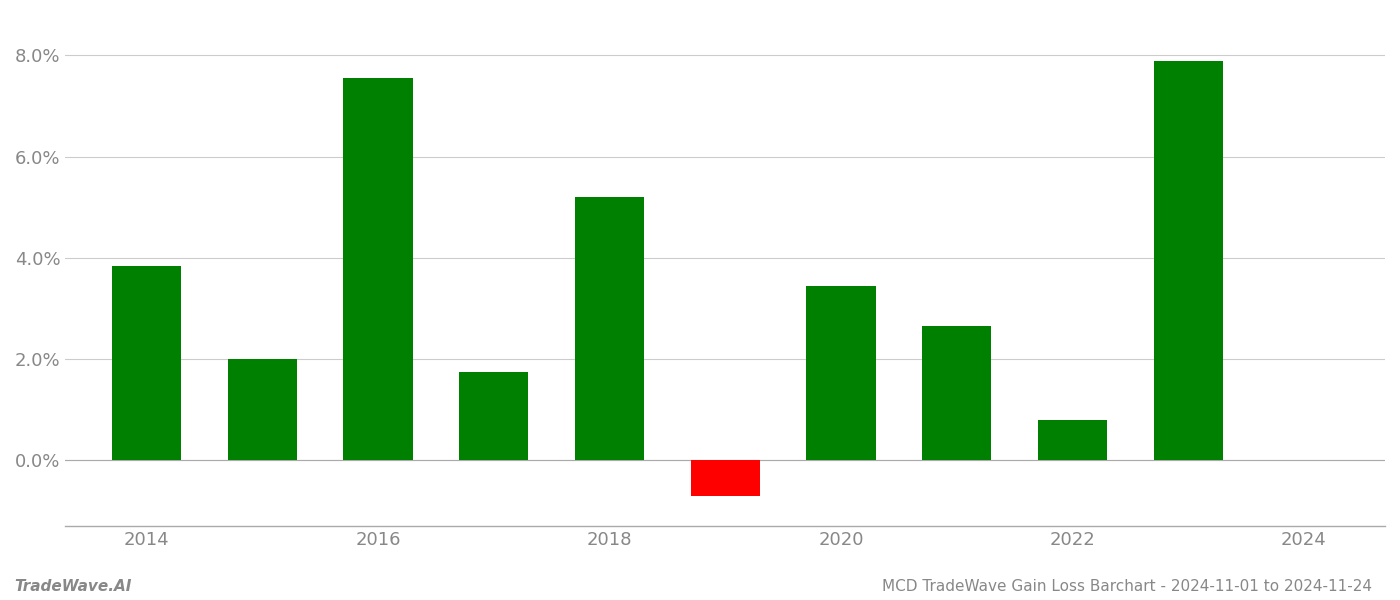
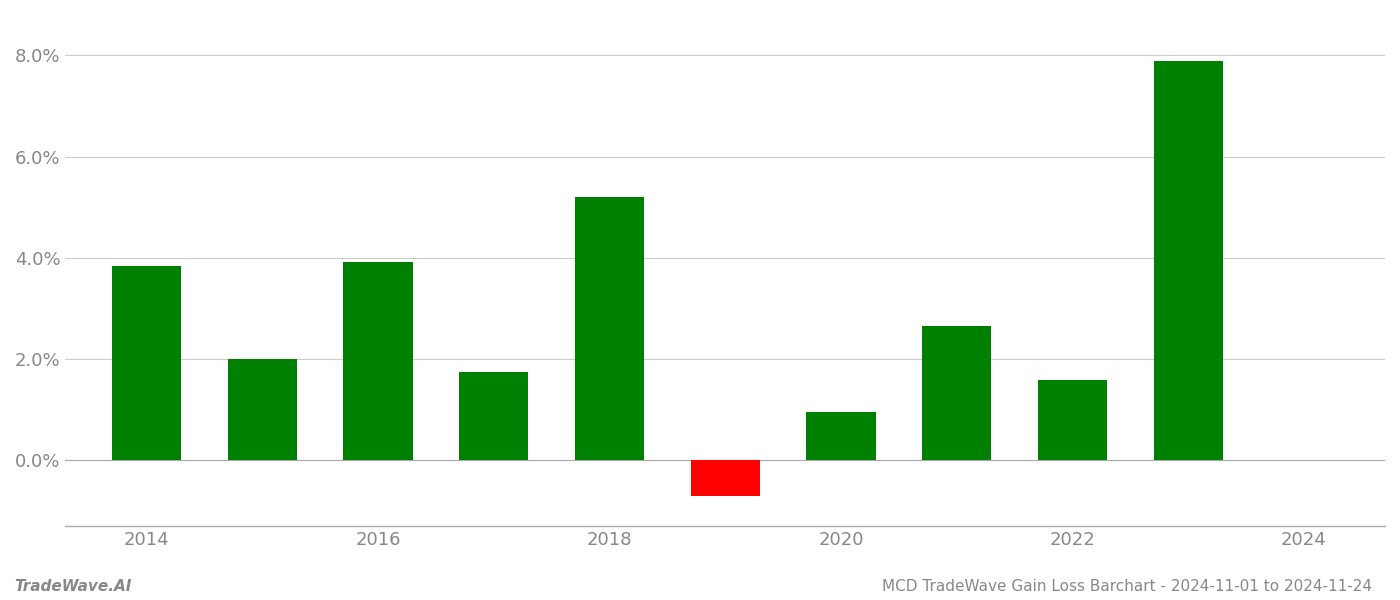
2016: 7.55% -> 3.92%
2020: 3.45% -> 0.96%
2022: 0.80% -> 1.58%
